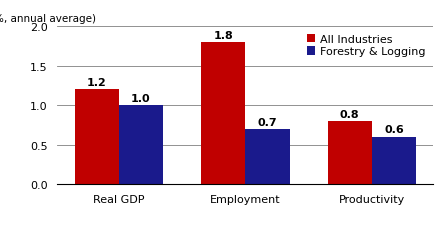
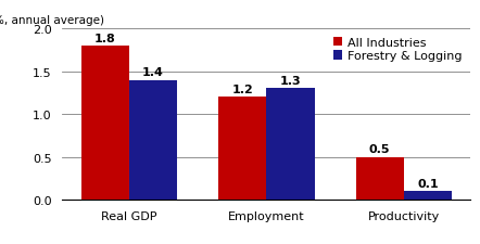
All Industries/Real GDP: 1.2 -> 1.8
Forestry & Logging/Real GDP: 1.0 -> 1.4
All Industries/Employment: 1.8 -> 1.2
Forestry & Logging/Employment: 0.7 -> 1.3
All Industries/Productivity: 0.8 -> 0.5
Forestry & Logging/Productivity: 0.6 -> 0.1
